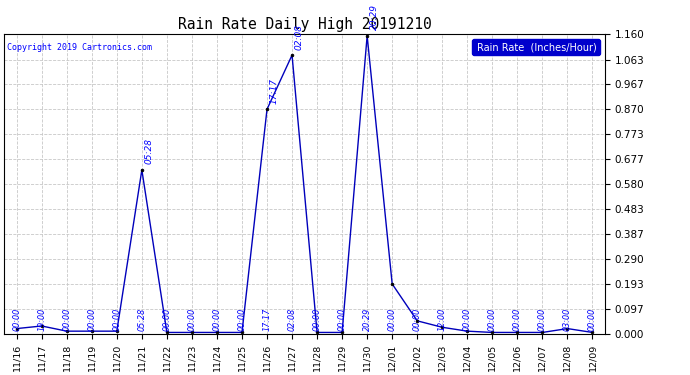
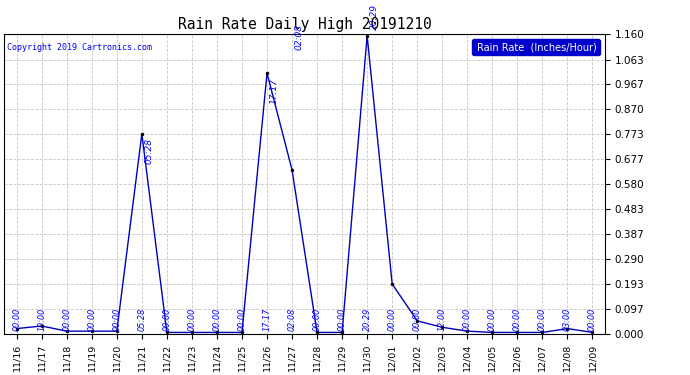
11/21: 0.635 -> 0.775
11/26: 0.870 -> 1.010
11/27: 1.080 -> 0.635
